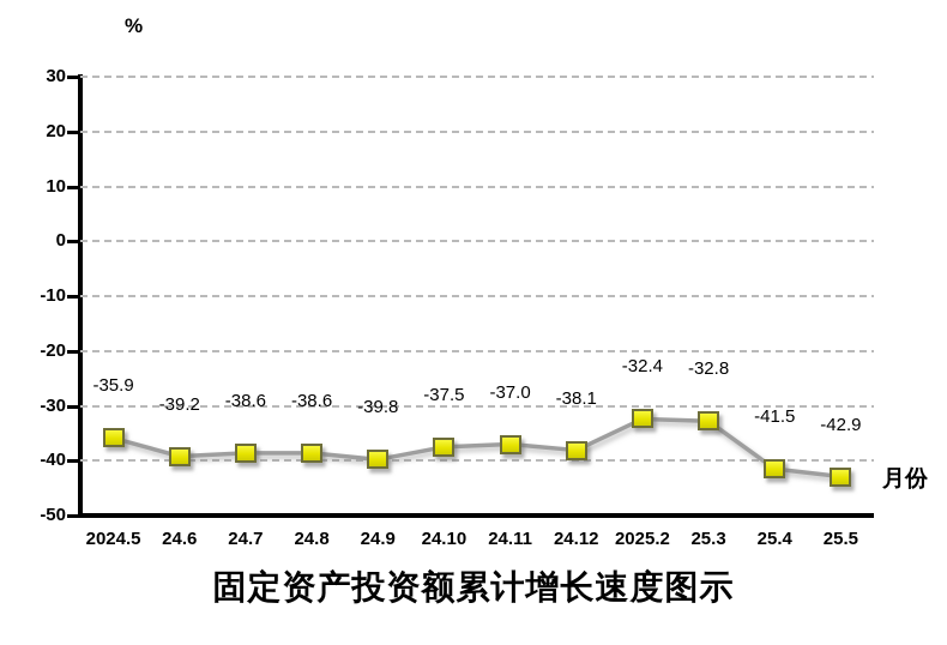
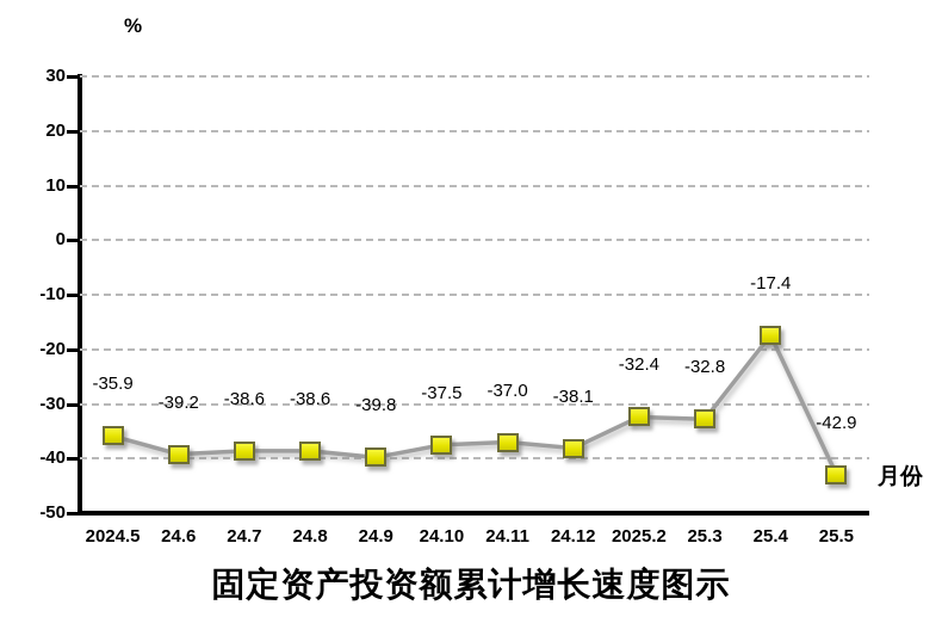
25.4: -41.5 -> -17.4
